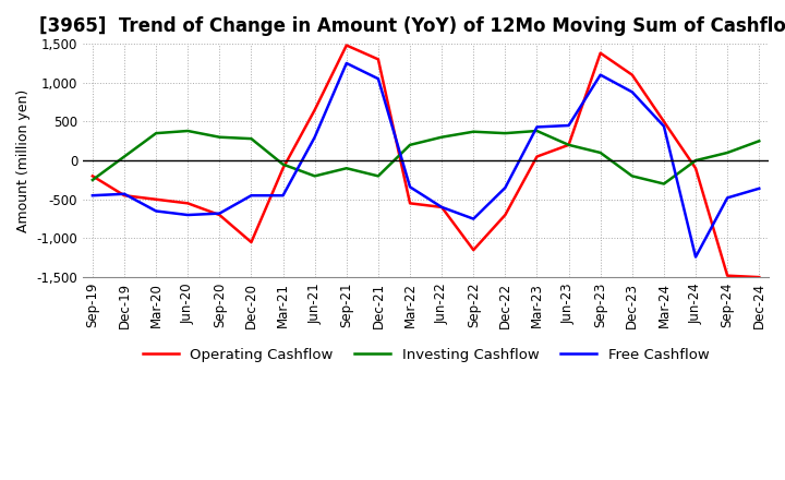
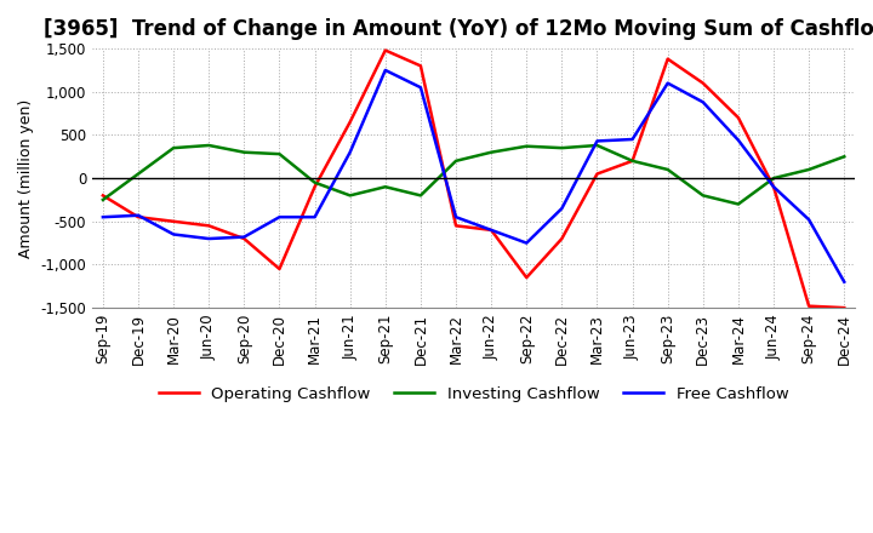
Free Cashflow/Mar-22: -340 -> -450
Operating Cashflow/Mar-24: 500 -> 700
Free Cashflow/Jun-24: -1,240 -> -100
Free Cashflow/Dec-24: -360 -> -1,200
